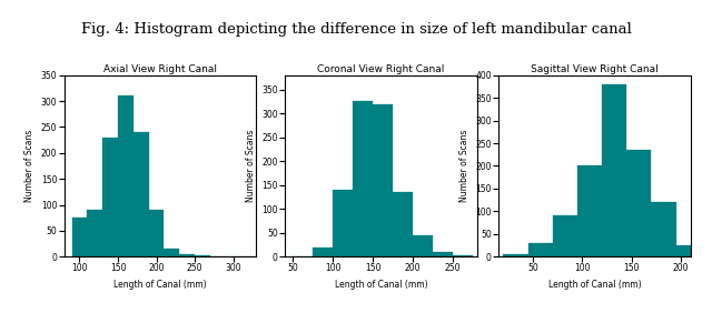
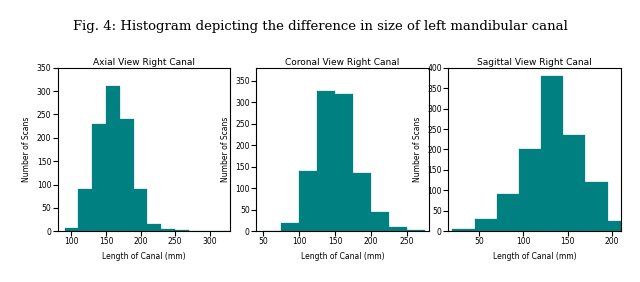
Axial View Right Canal/100: 75 -> 8
